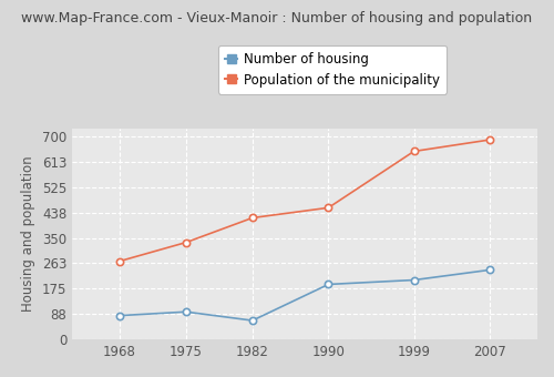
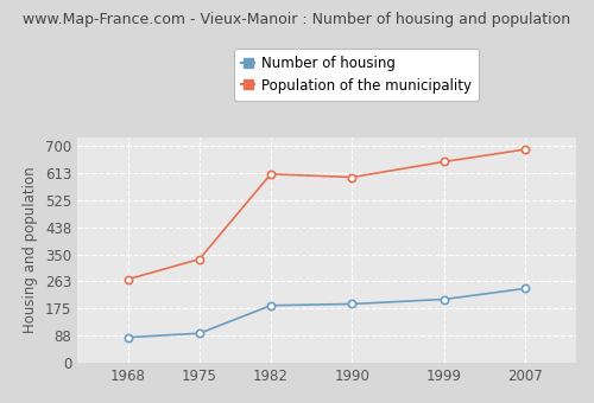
Number of housing/1982: 65 -> 185
Population of the municipality/1982: 420 -> 610
Population of the municipality/1990: 455 -> 600
